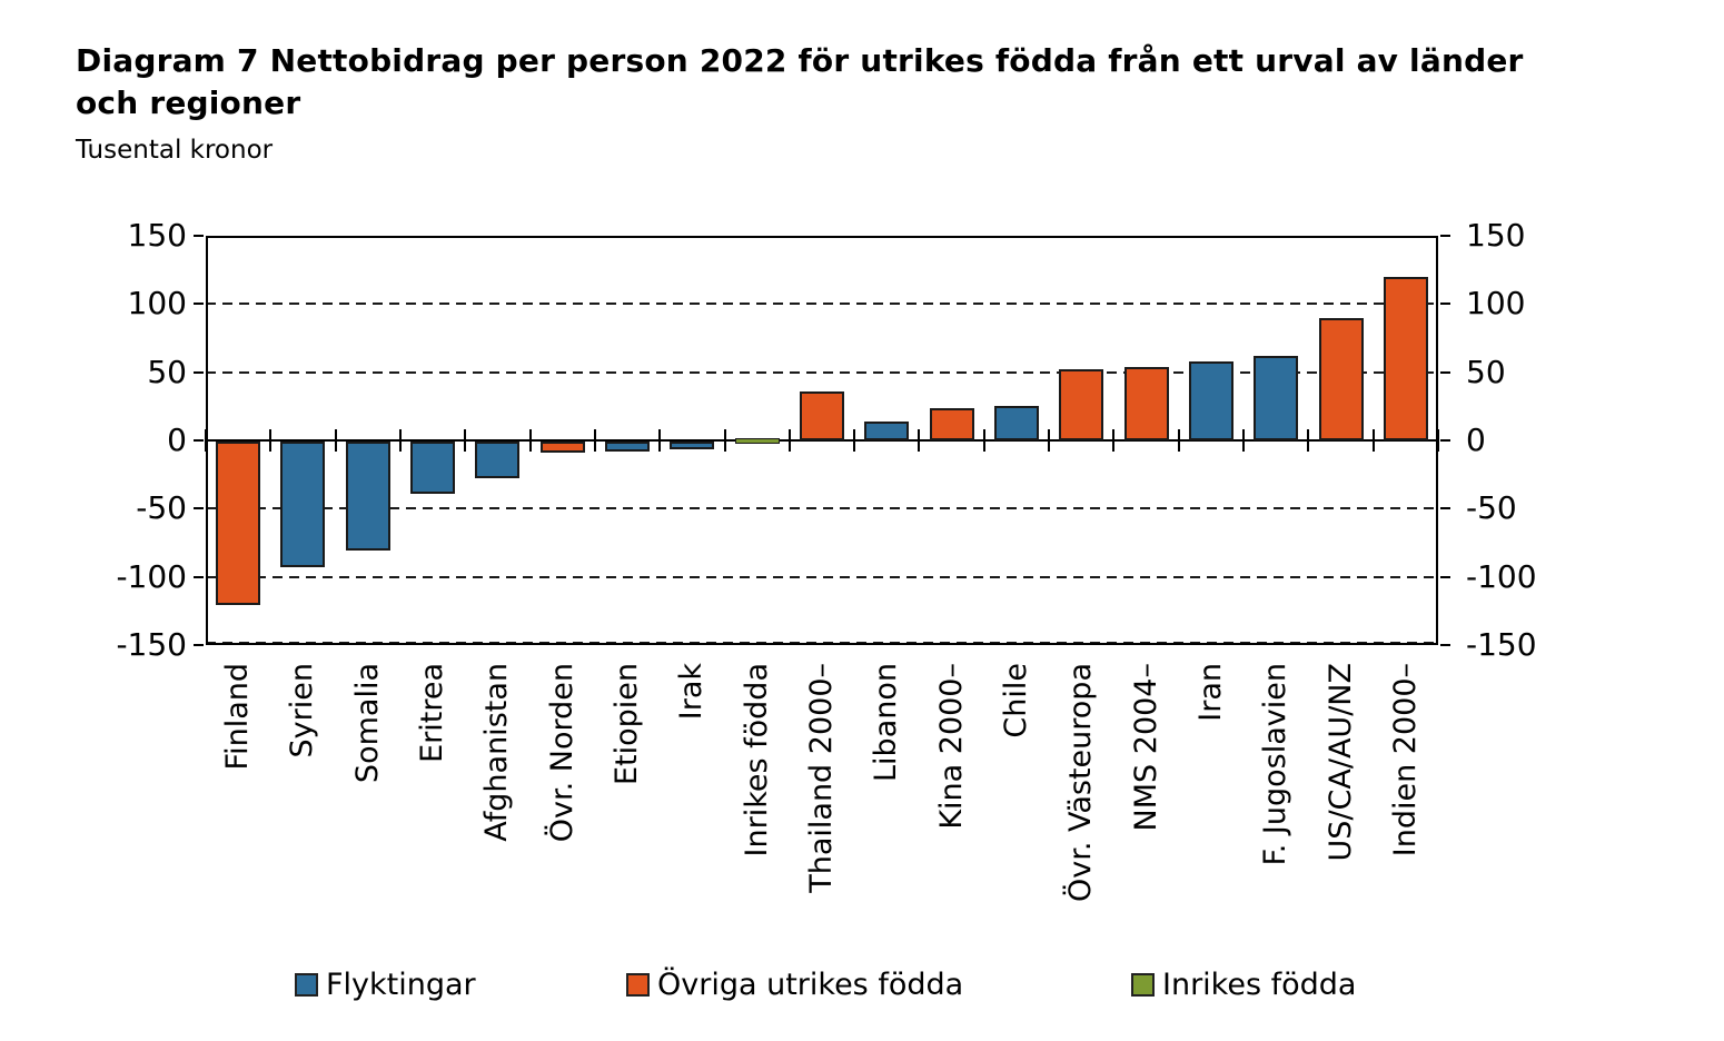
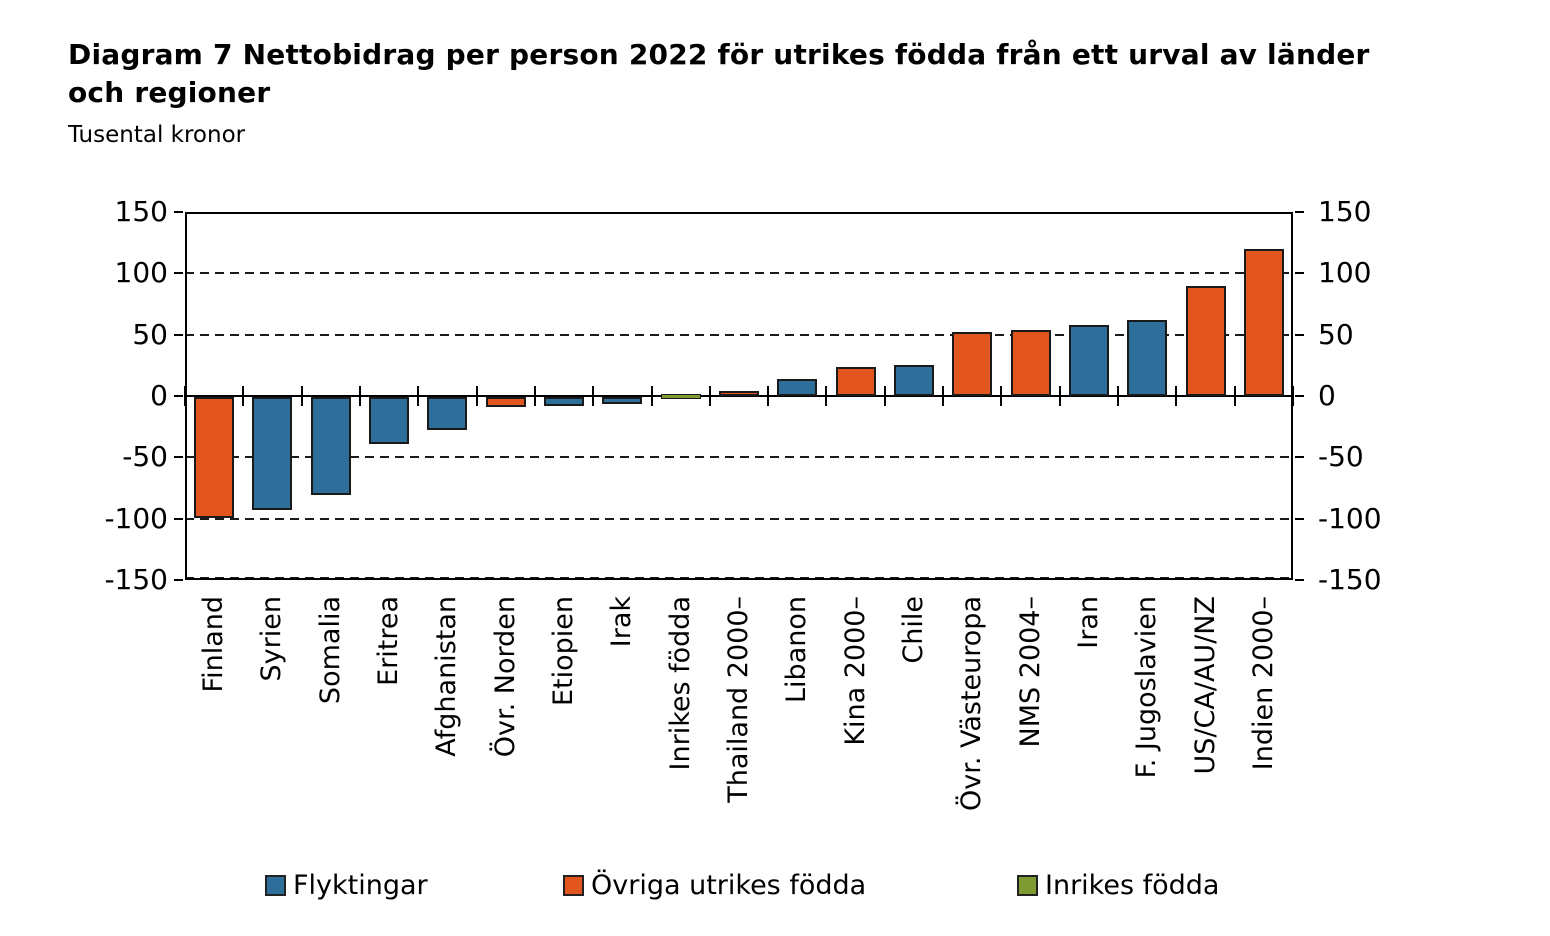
Finland: -120 -> -99
Thailand 2000–: 36 -> 4
